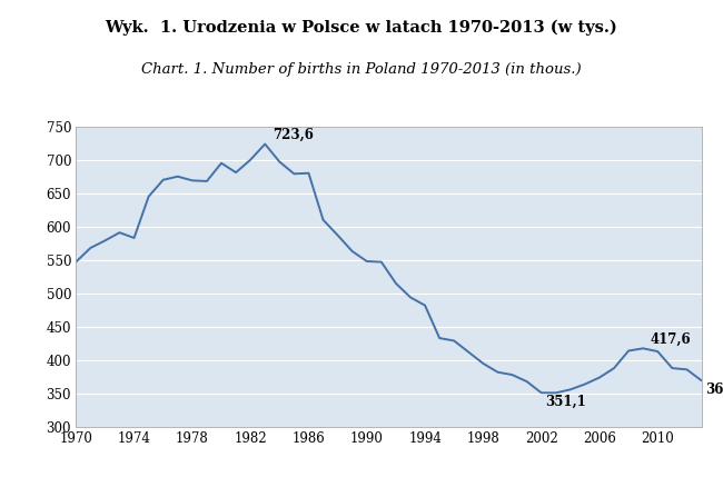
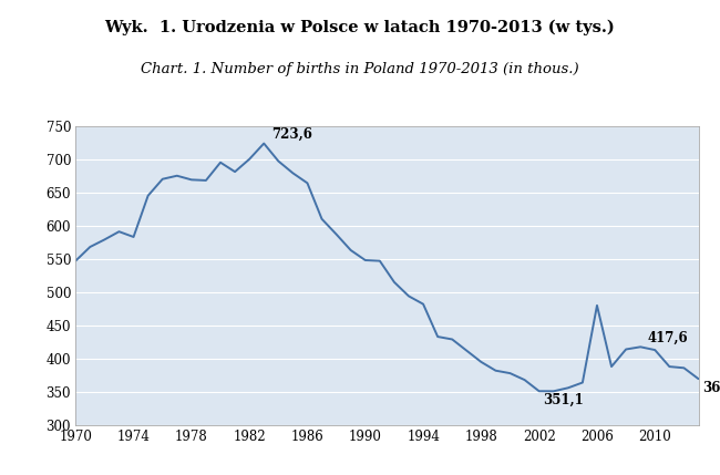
1986: 680 -> 664
2006: 374 -> 480
